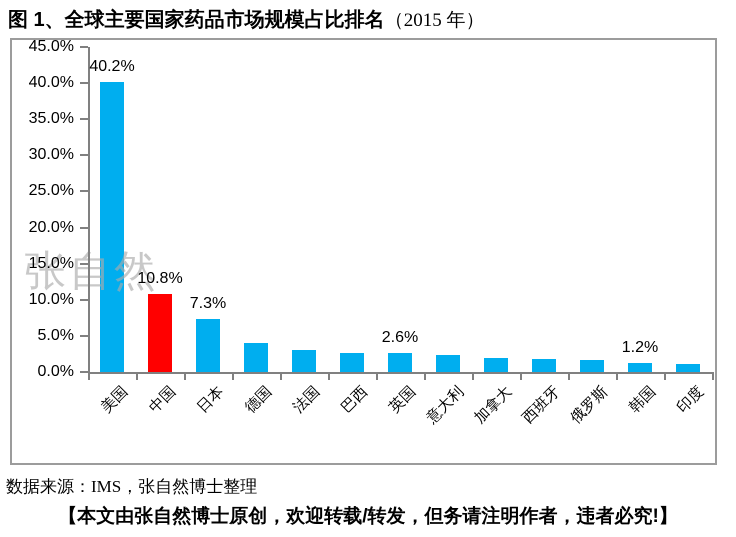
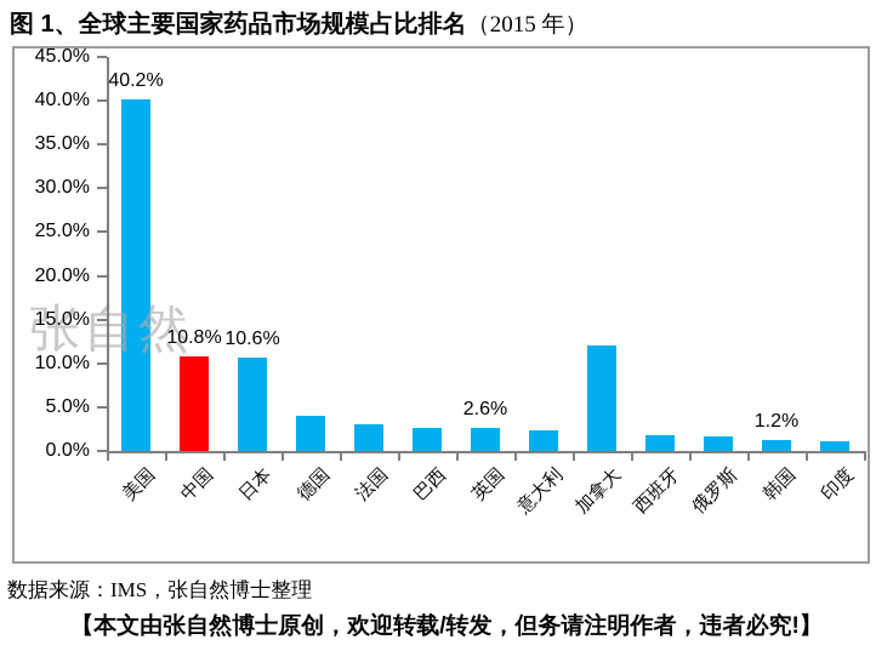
日本: 7.3% -> 10.6%
加拿大: 2% -> 12%
